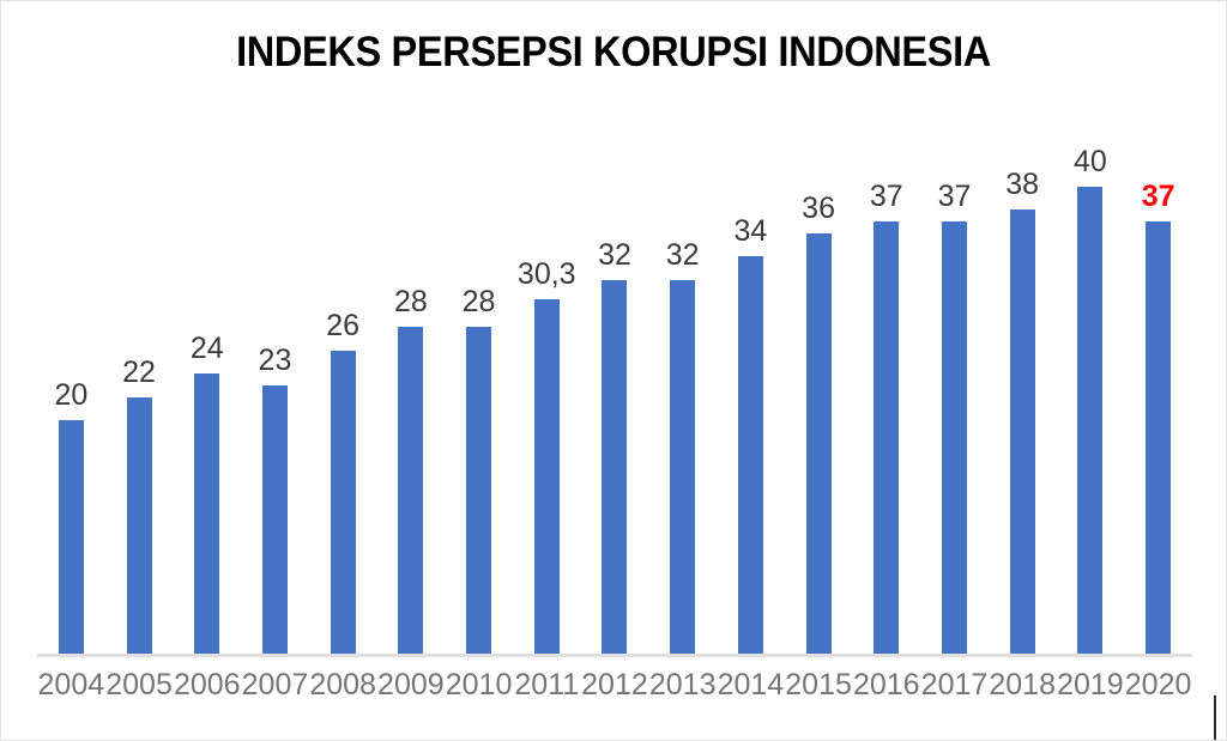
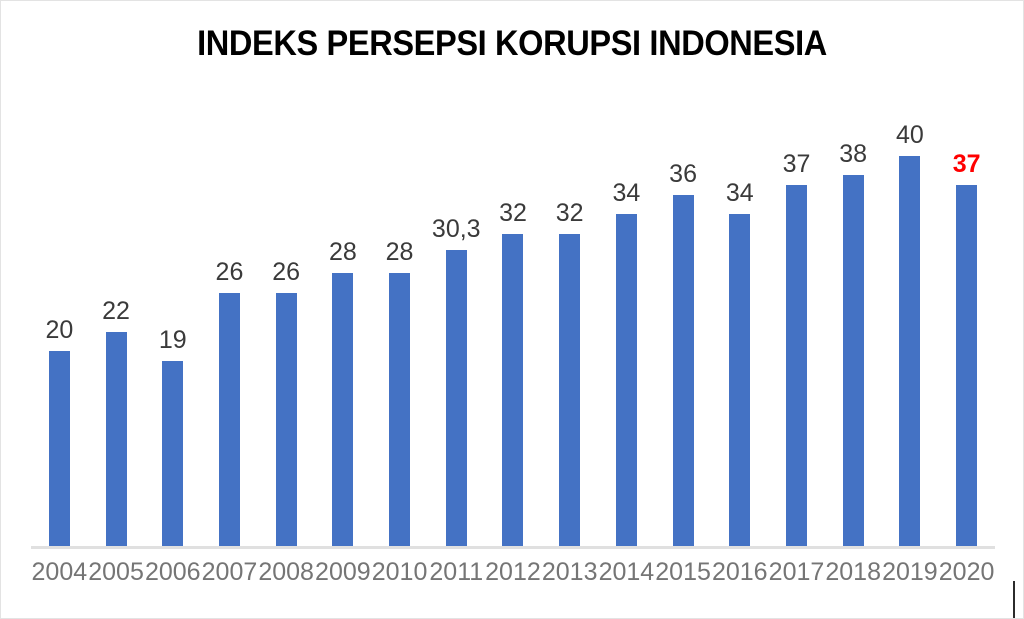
2006: 24 -> 19
2007: 23 -> 26
2016: 37 -> 34
